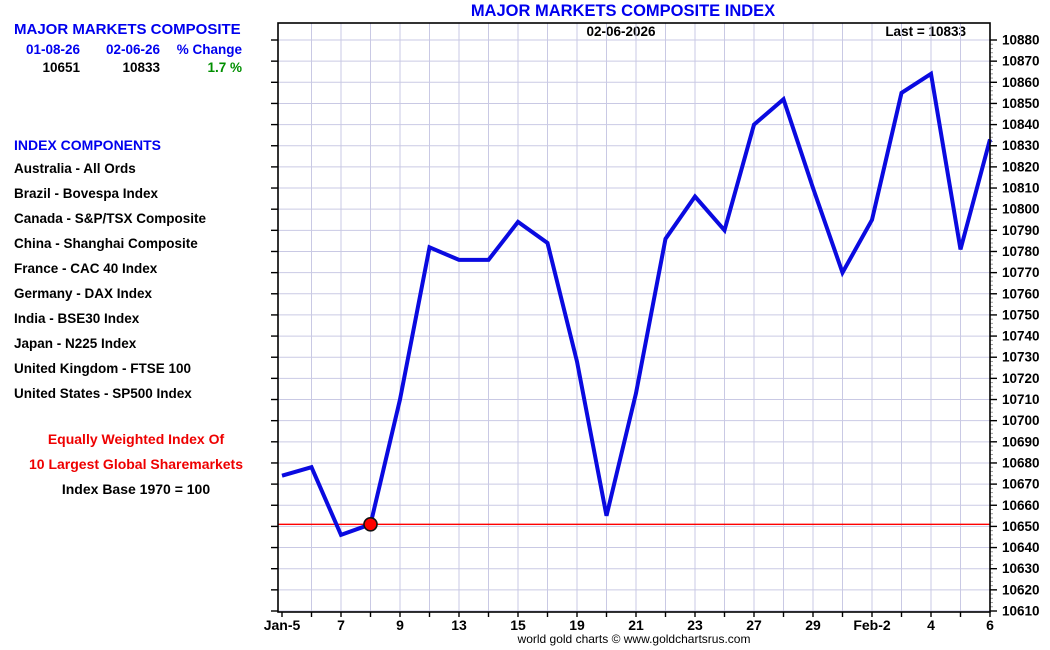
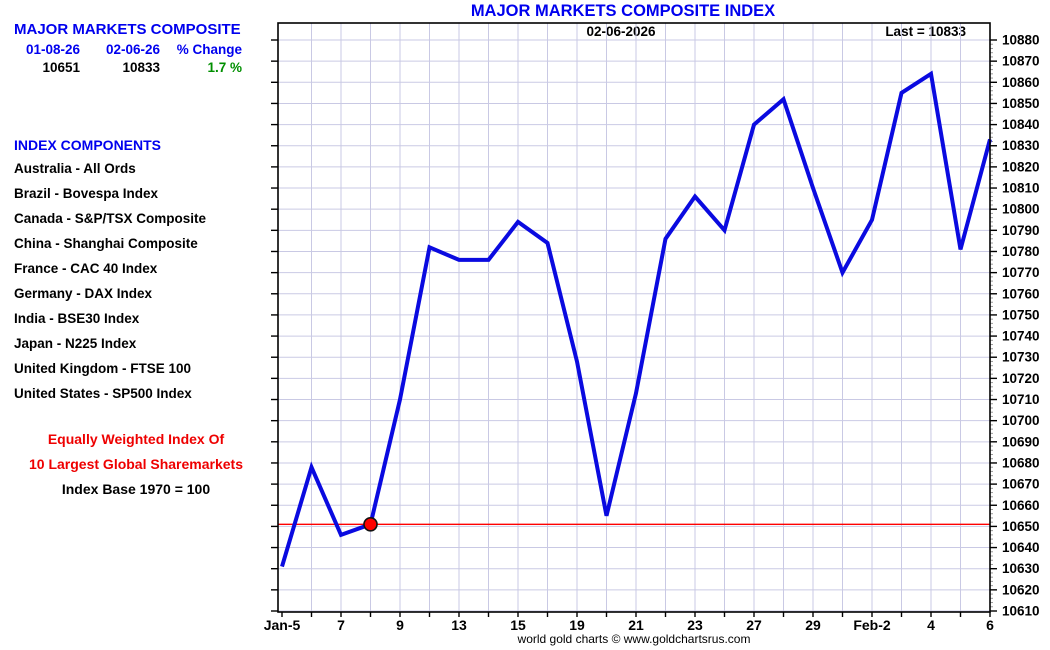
Jan-5: 10674 -> 10631
